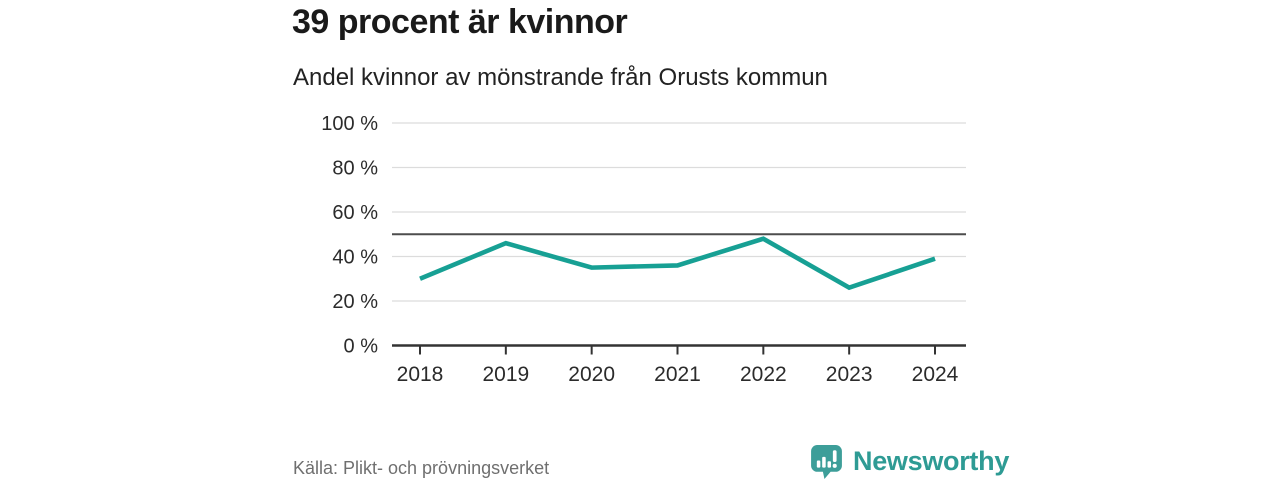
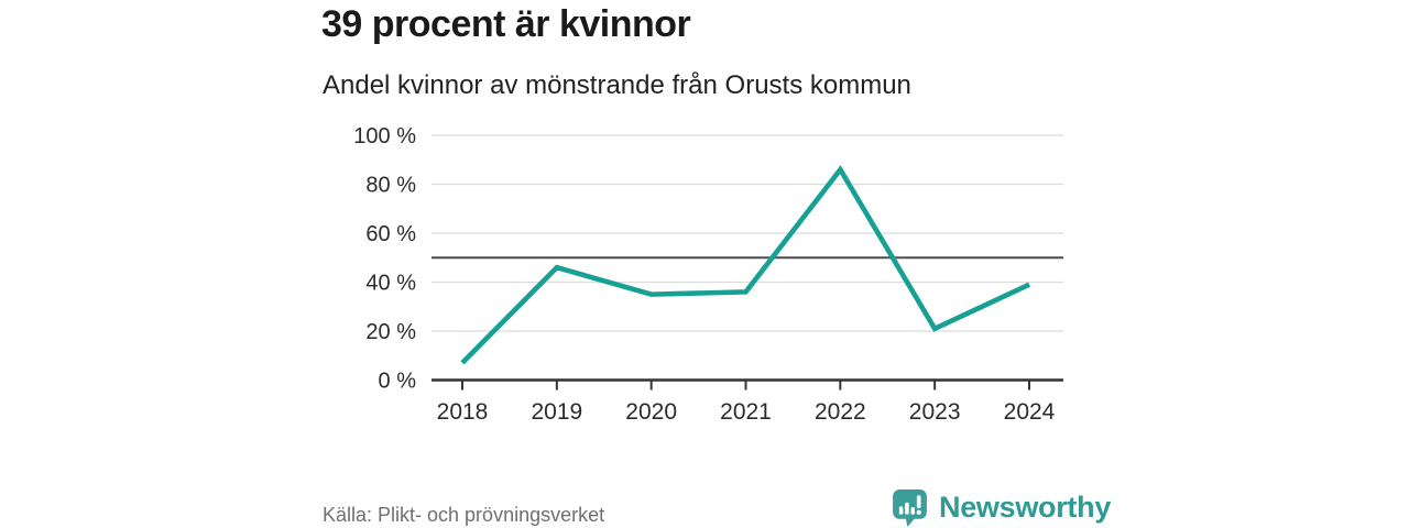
2018: 30% -> 7%
2022: 48% -> 86%
2023: 26% -> 21%
